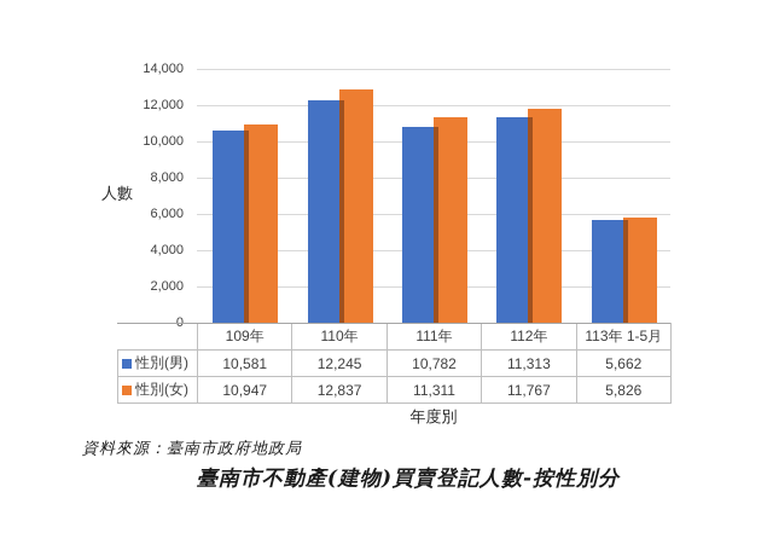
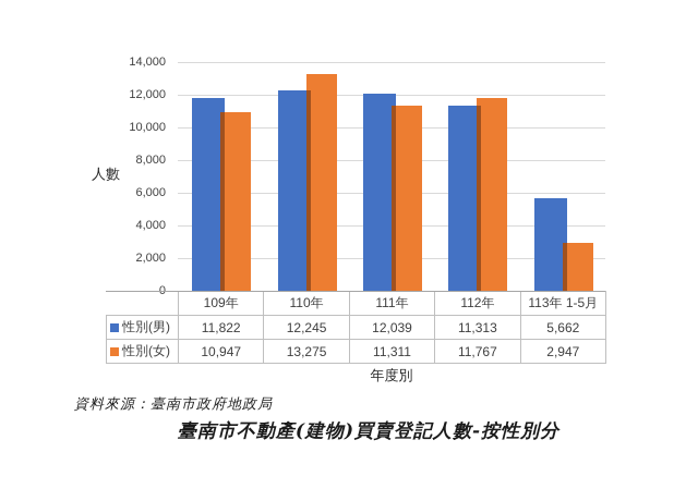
性別(男)/109年: 10,581 -> 11,822
性別(女)/110年: 12,837 -> 13,275
性別(男)/111年: 10,782 -> 12,039
性別(女)/113年 1-5月: 5,826 -> 2,947
